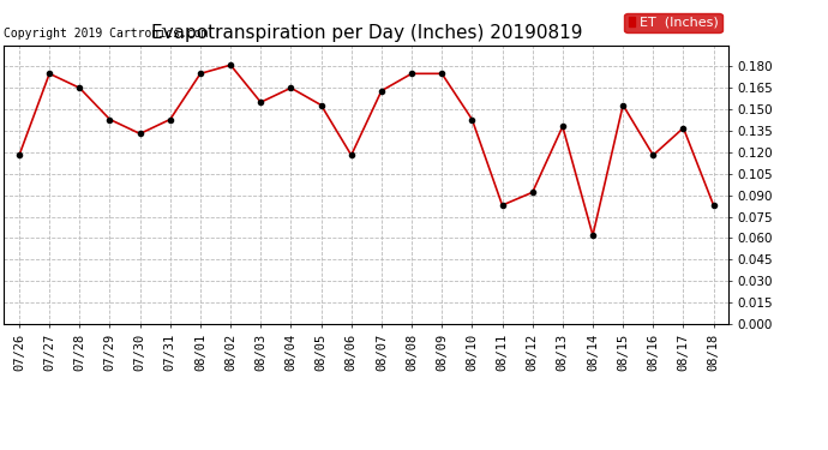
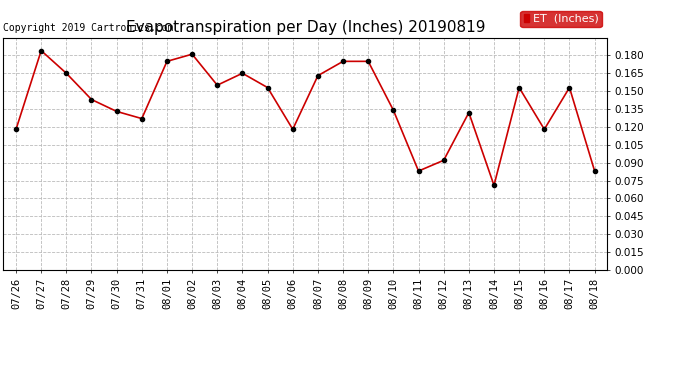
07/27: 0.175 -> 0.184
07/31: 0.143 -> 0.127
08/10: 0.143 -> 0.134
08/13: 0.138 -> 0.132
08/14: 0.062 -> 0.071
08/17: 0.137 -> 0.153
